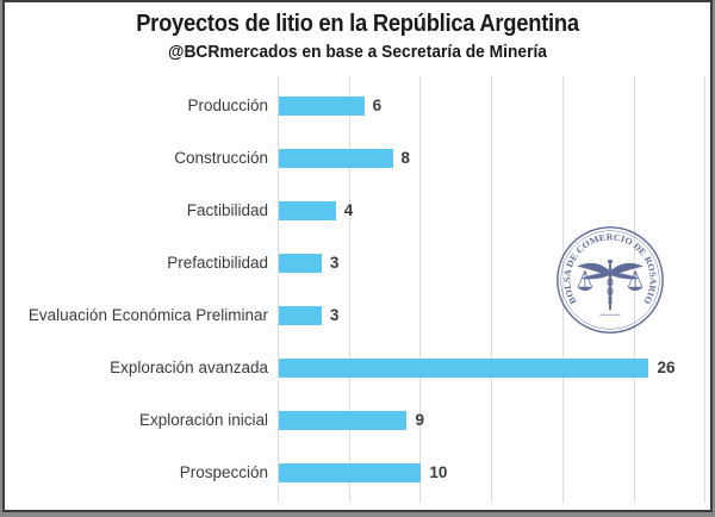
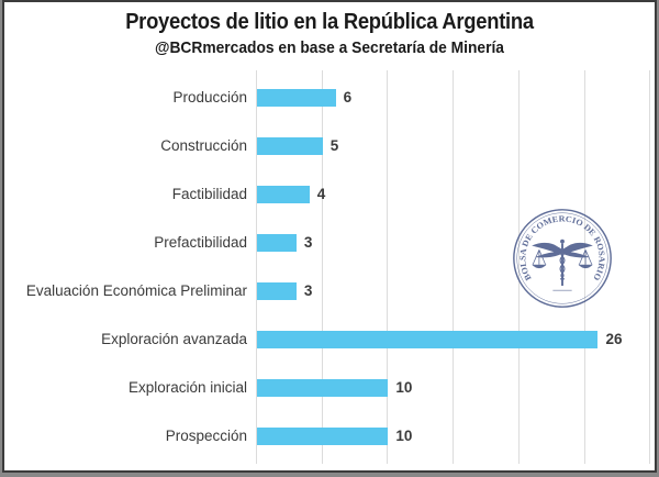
Construcción: 8 -> 5
Exploración inicial: 9 -> 10
